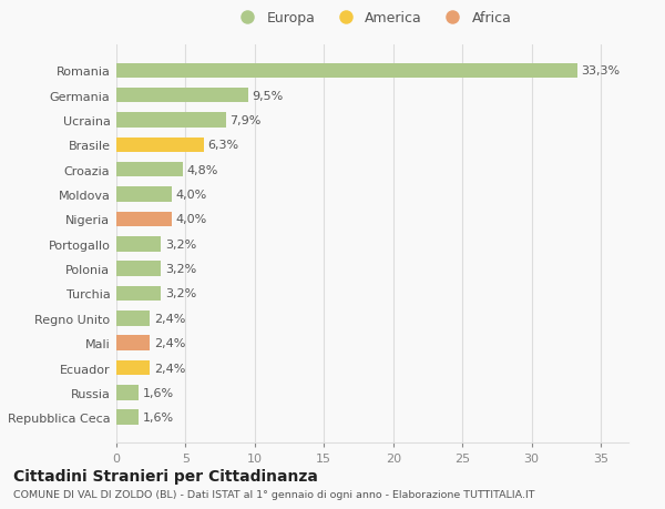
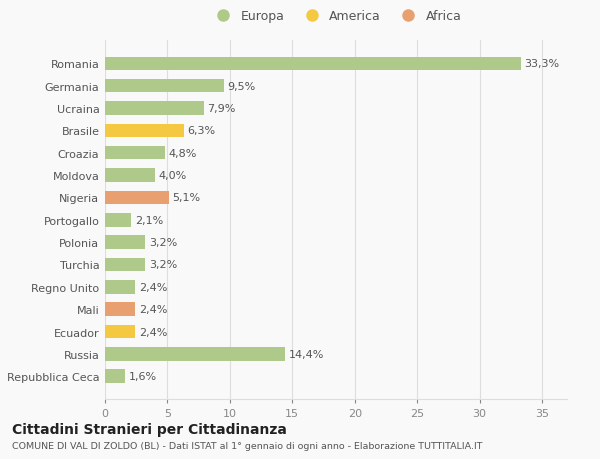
Nigeria: 4,0% -> 5,1%
Portogallo: 3,2% -> 2,1%
Russia: 1,6% -> 14,4%
